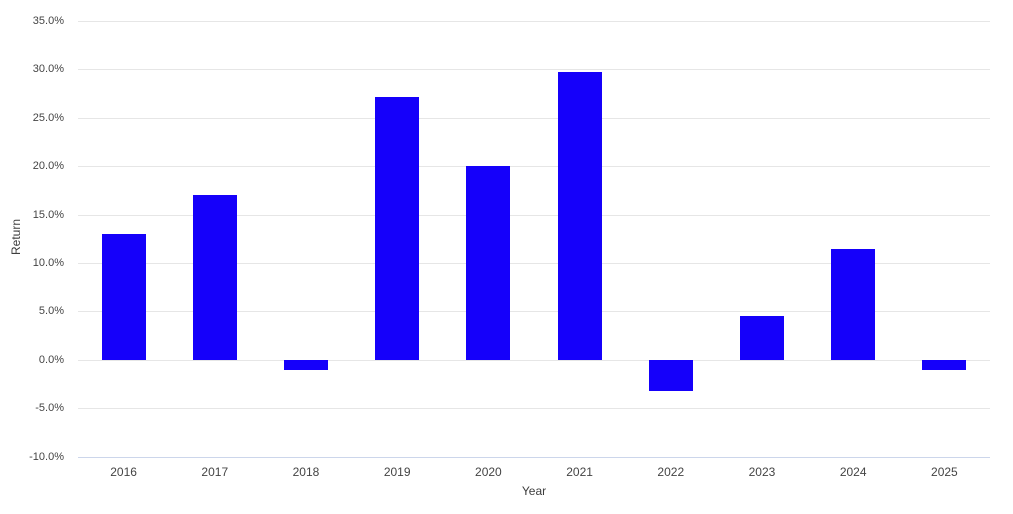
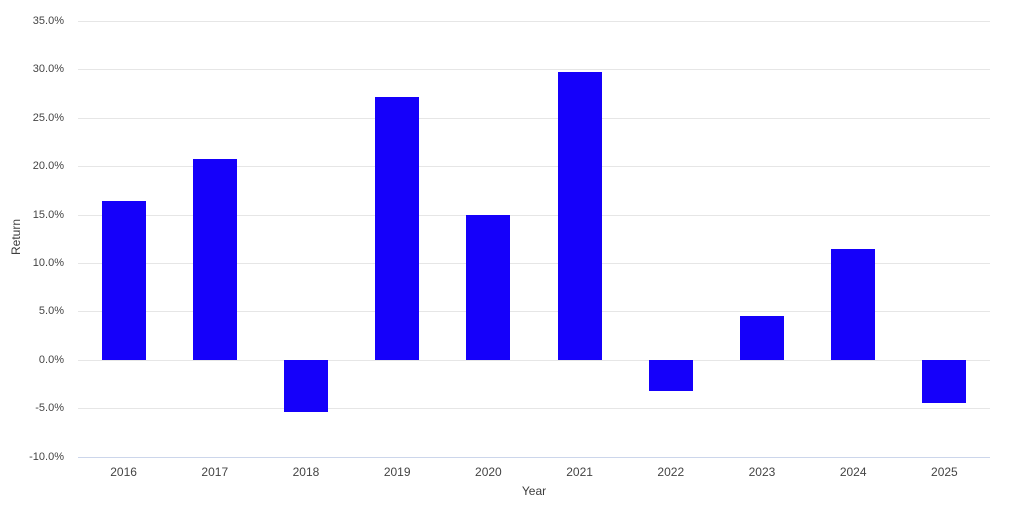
2016: 13% -> 16%
2017: 17% -> 21%
2018: -1% -> -5%
2020: 20% -> 15%
2025: -1% -> -4%
